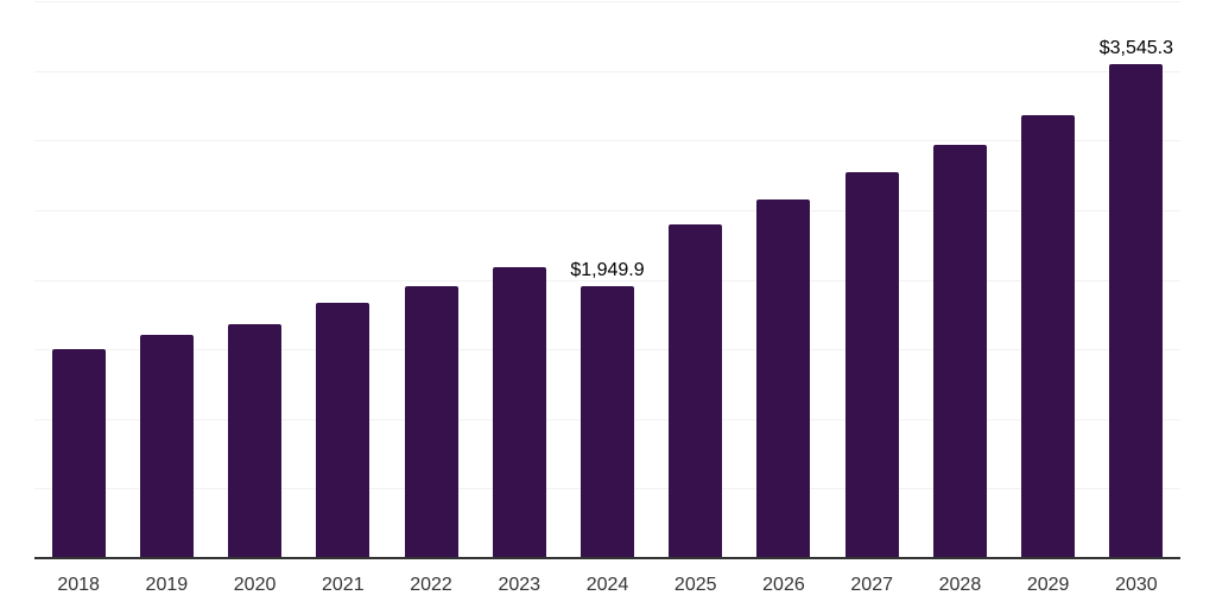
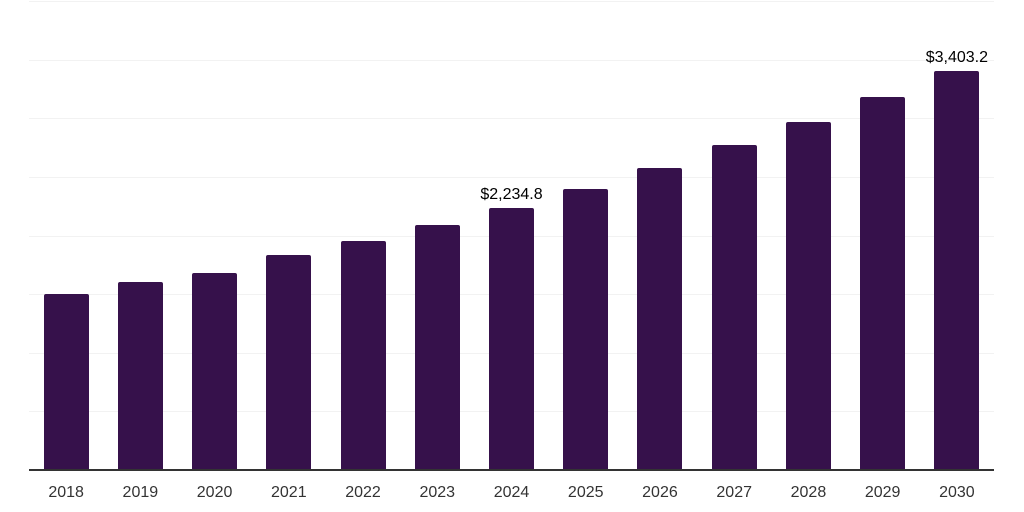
2024: $1,949.9 -> $2,234.8
2030: $3,545.3 -> $3,403.2
